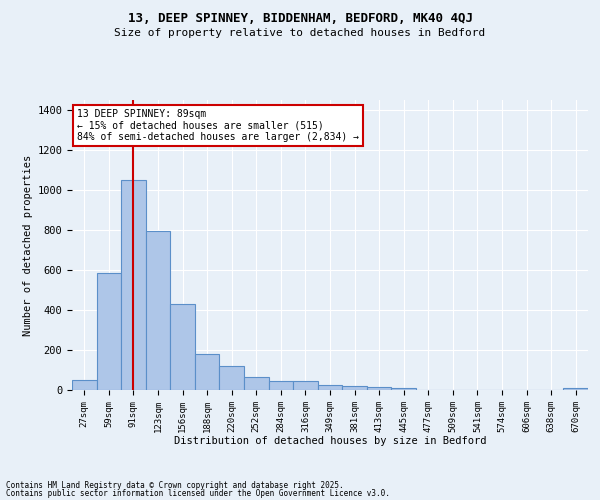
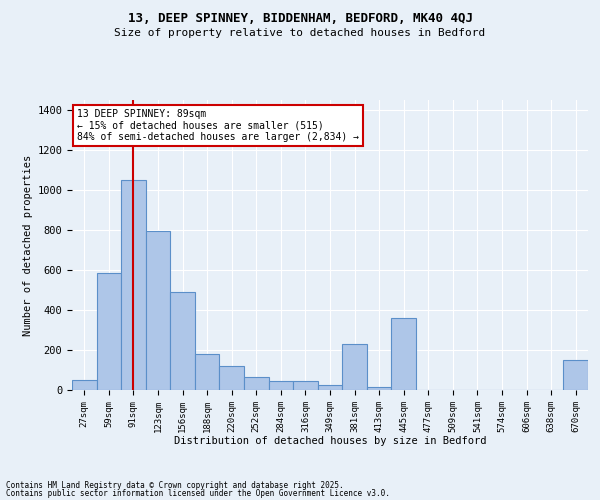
156sqm: 430 -> 490
381sqm: 20 -> 230
445sqm: 10 -> 360
670sqm: 10 -> 150
